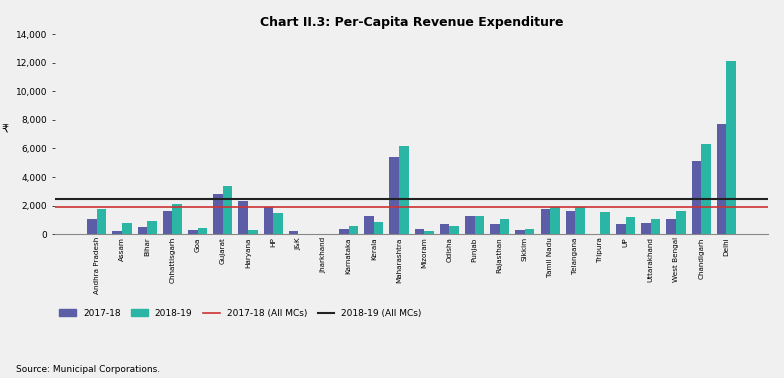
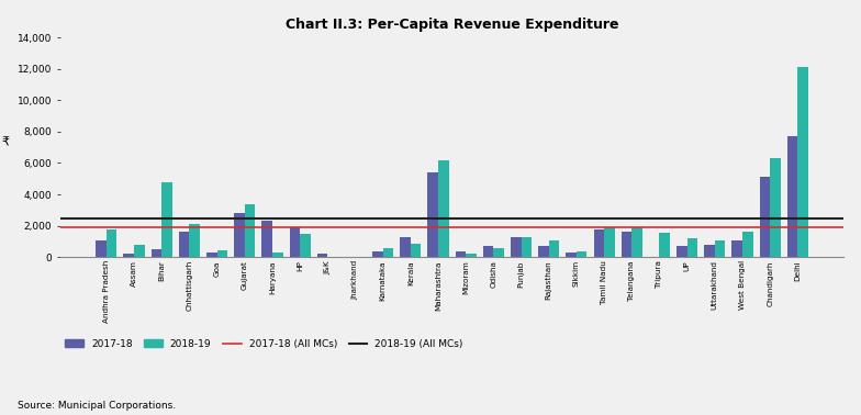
2018-19/Bihar: 900 -> 4,800
